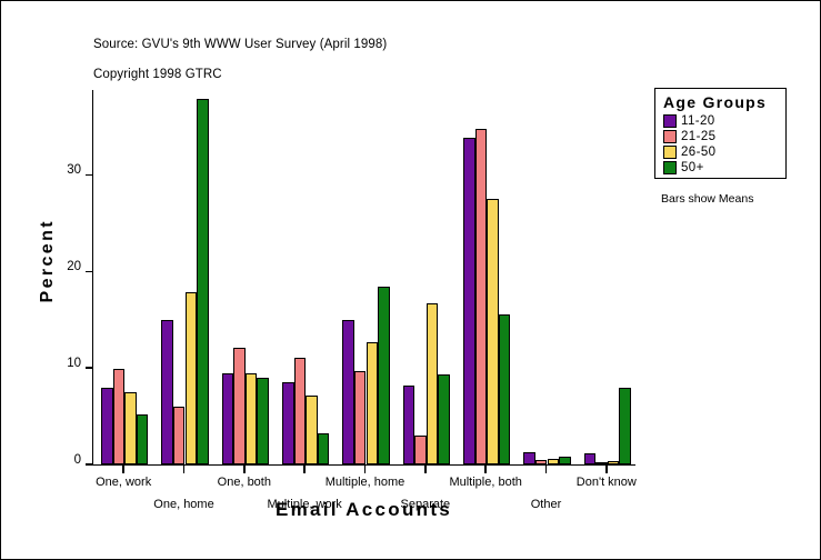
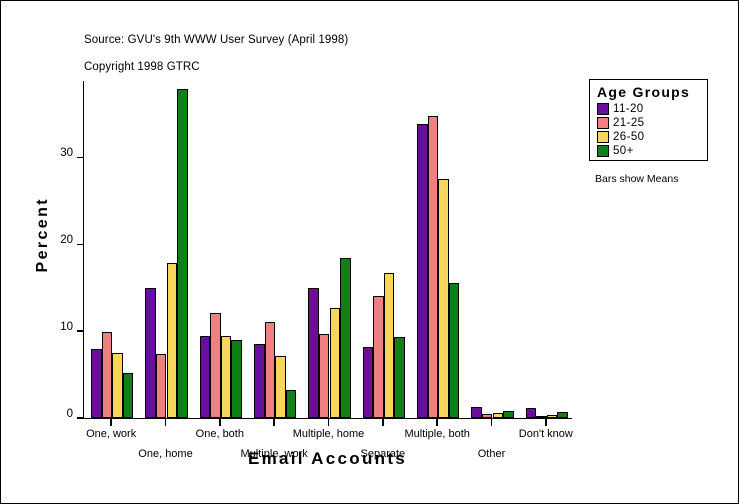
21-25/One, home: 6 -> 7
21-25/Separate: 3 -> 14
50+/Don't know: 8 -> 1
